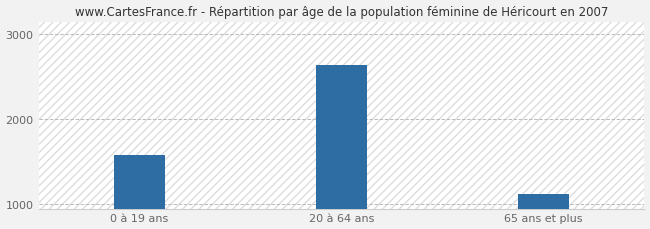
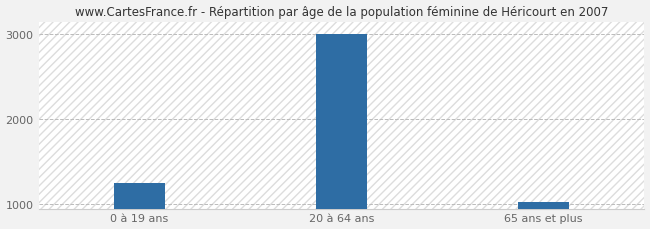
0 à 19 ans: 1580 -> 1250
20 à 64 ans: 2640 -> 3000
65 ans et plus: 1120 -> 1030
